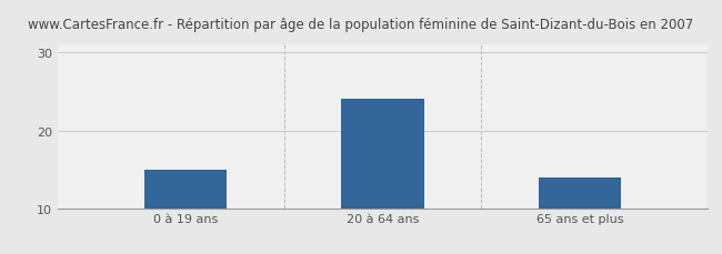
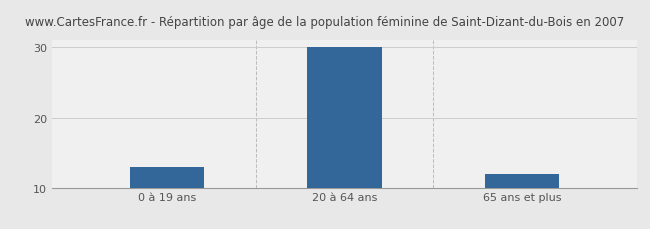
0 à 19 ans: 15 -> 13
20 à 64 ans: 24 -> 30
65 ans et plus: 14 -> 12
